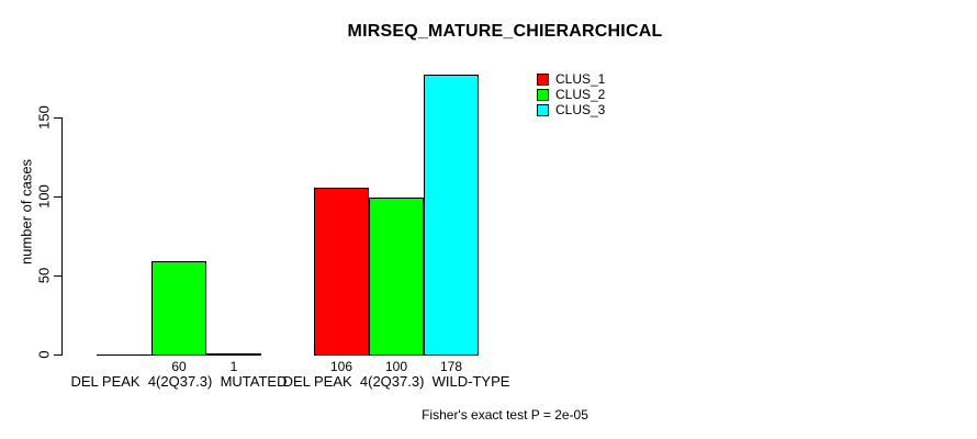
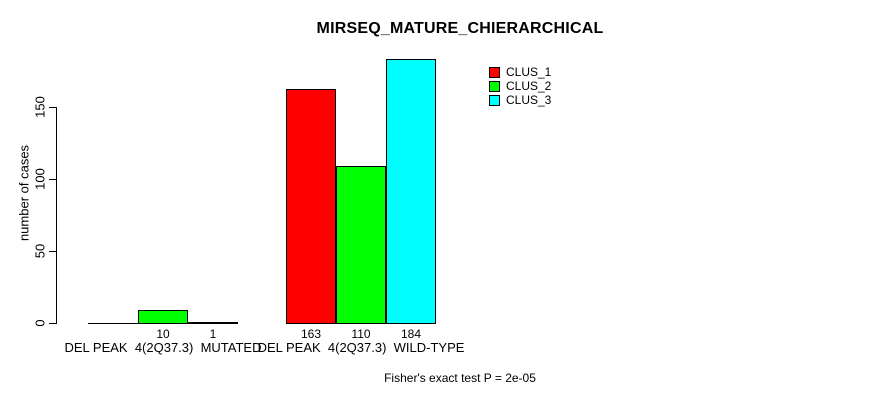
CLUS_2/DEL PEAK 4(2Q37.3) MUTATED: 60 -> 10
CLUS_1/DEL PEAK 4(2Q37.3) WILD-TYPE: 106 -> 163
CLUS_2/DEL PEAK 4(2Q37.3) WILD-TYPE: 100 -> 110
CLUS_3/DEL PEAK 4(2Q37.3) WILD-TYPE: 178 -> 184
